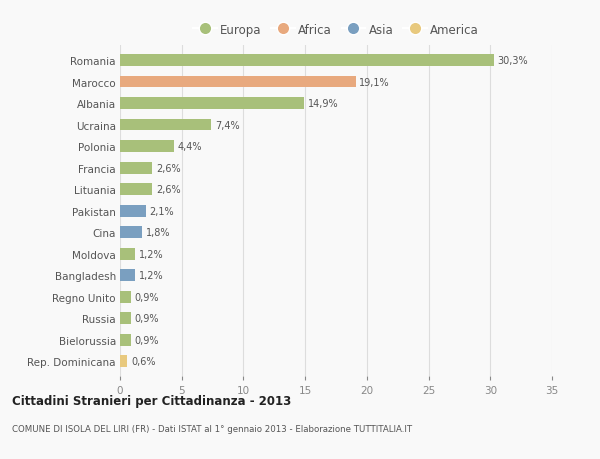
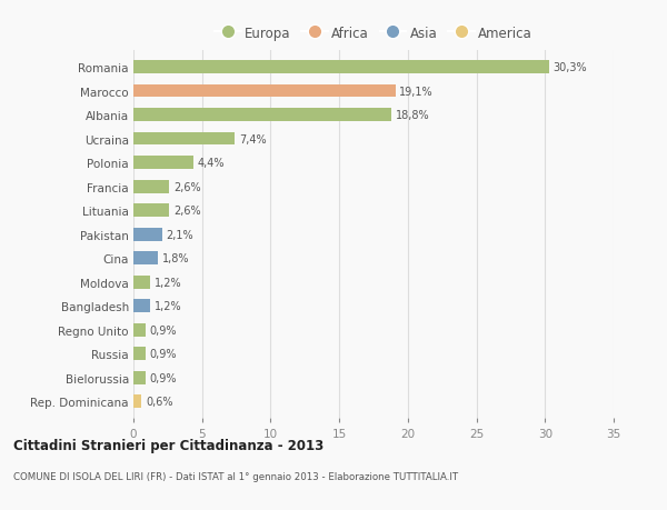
Albania: 14,9% -> 18,8%
